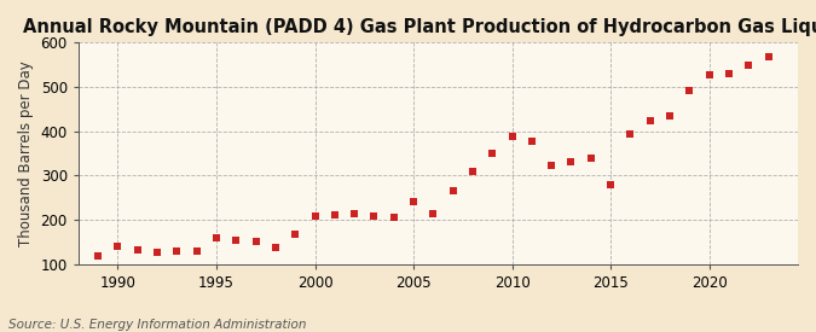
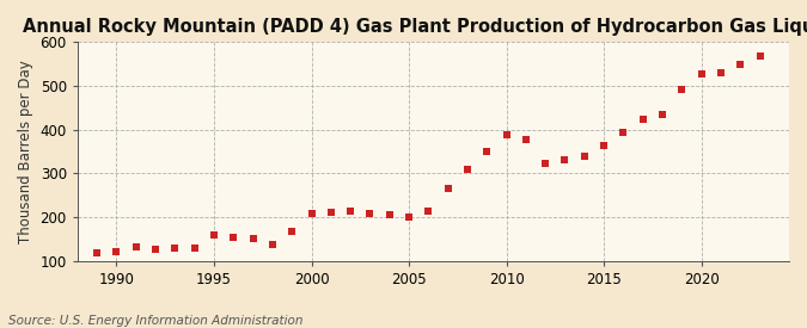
1990: 140 -> 120
2005: 240 -> 200
2015: 280 -> 365
